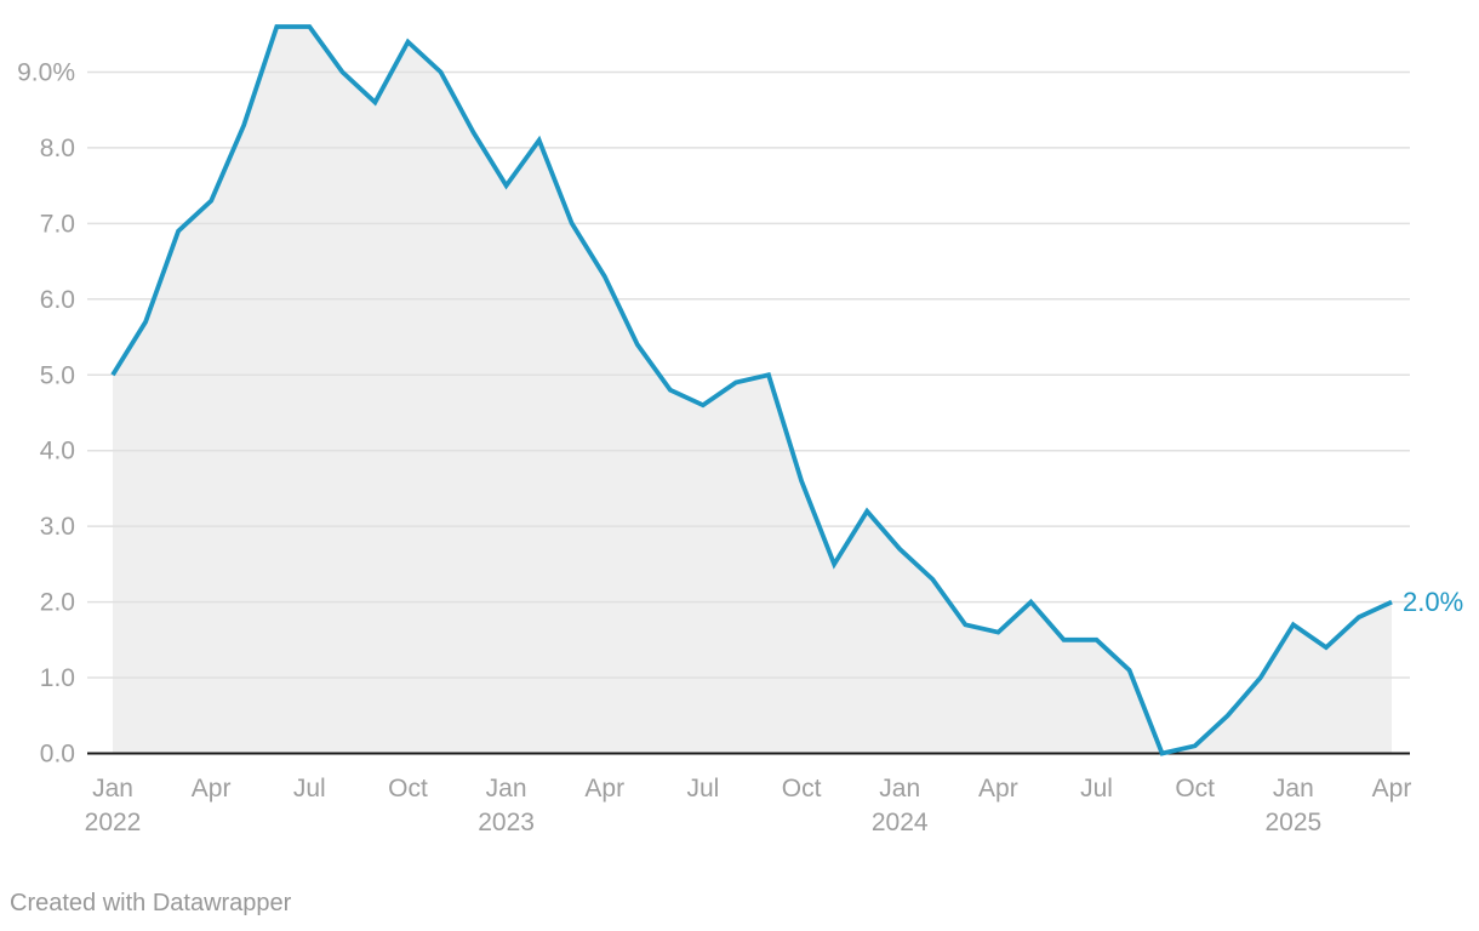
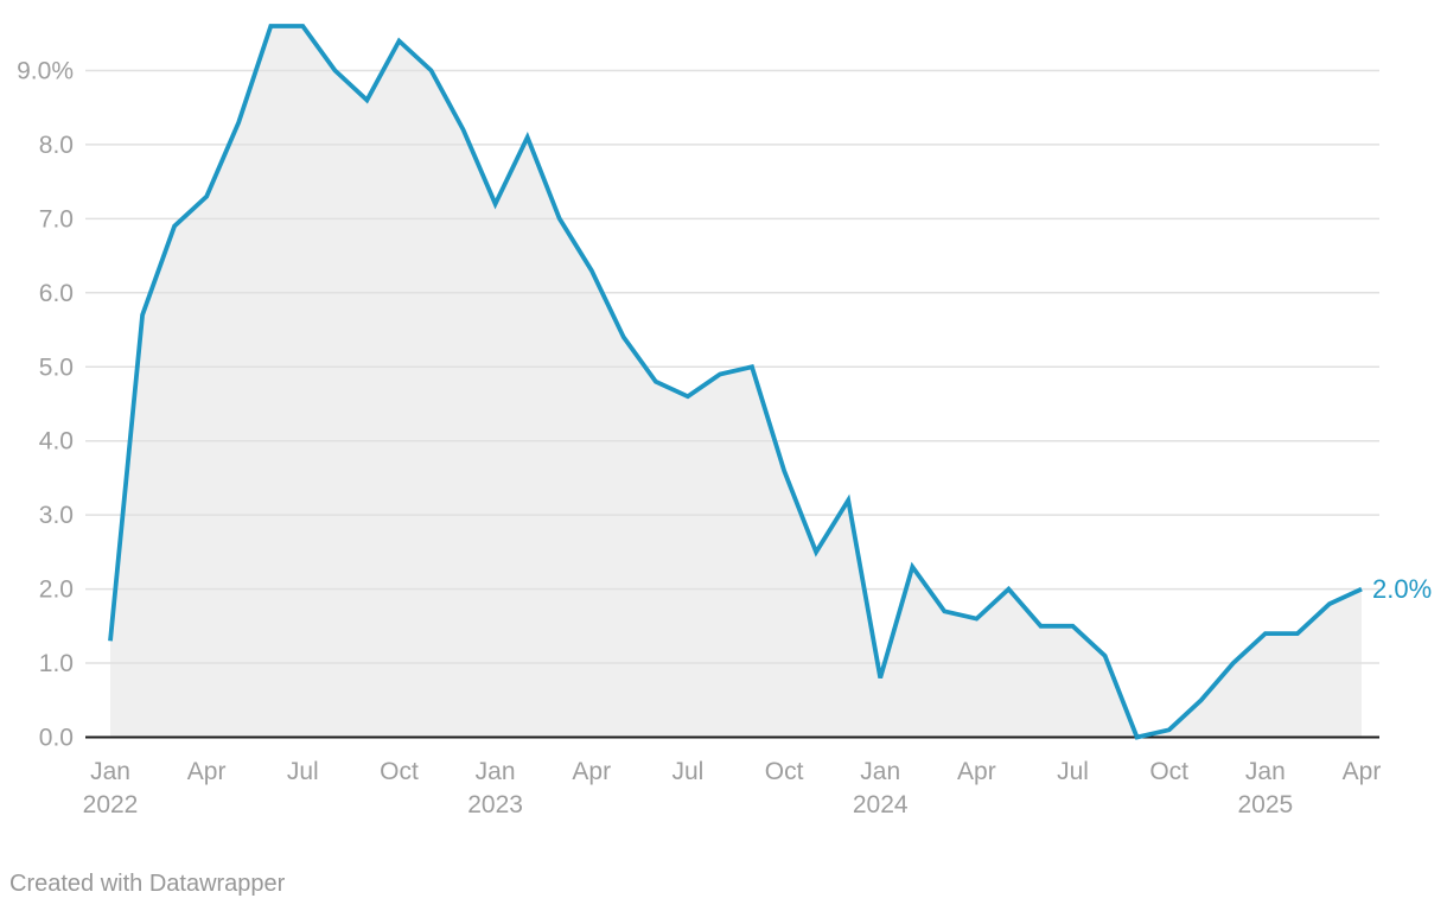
Jan 2022: 5.0% -> 1.3%
Jan 2023: 7.5% -> 7.2%
Jan 2024: 2.7% -> 0.8%
Jan 2025: 1.7% -> 1.4%
